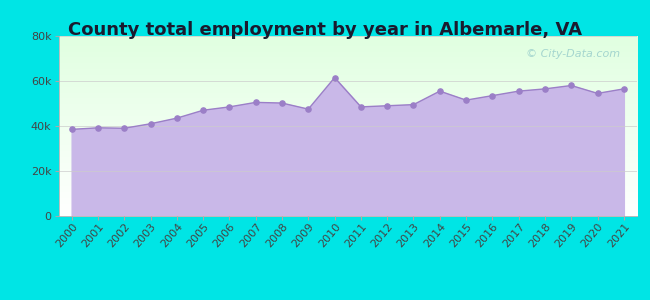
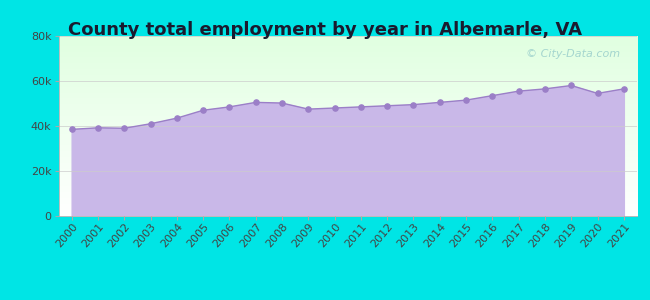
2010: 61.5k -> 48.0k
2014: 55.5k -> 50.5k
